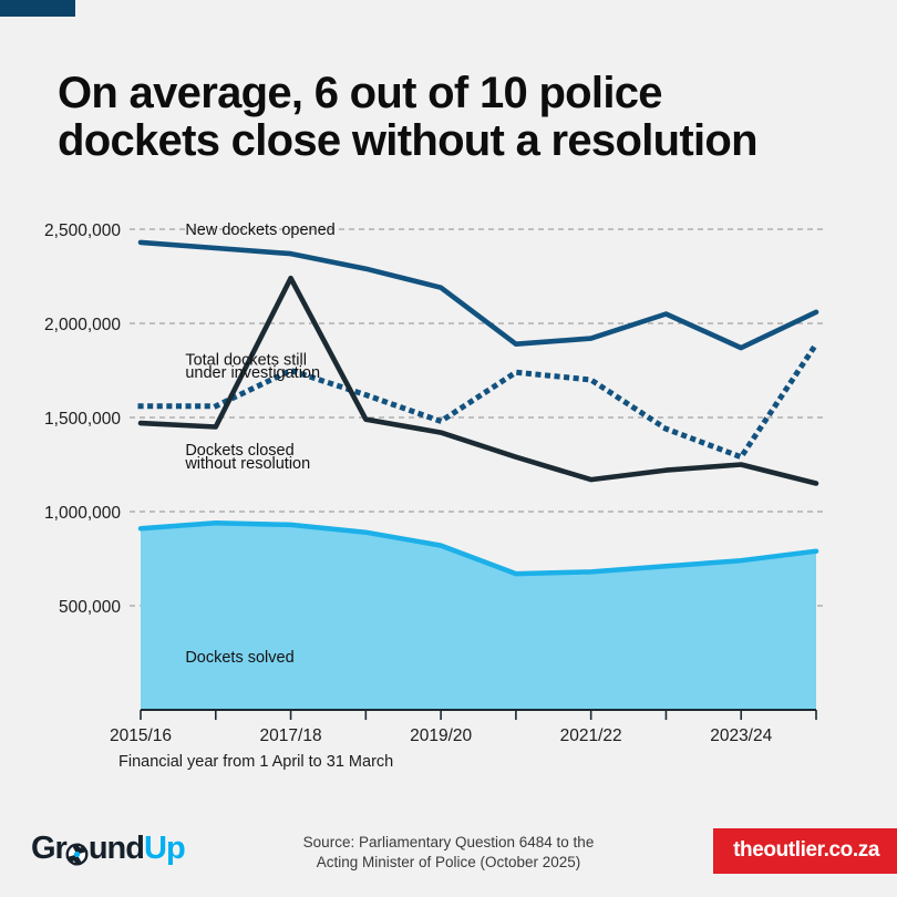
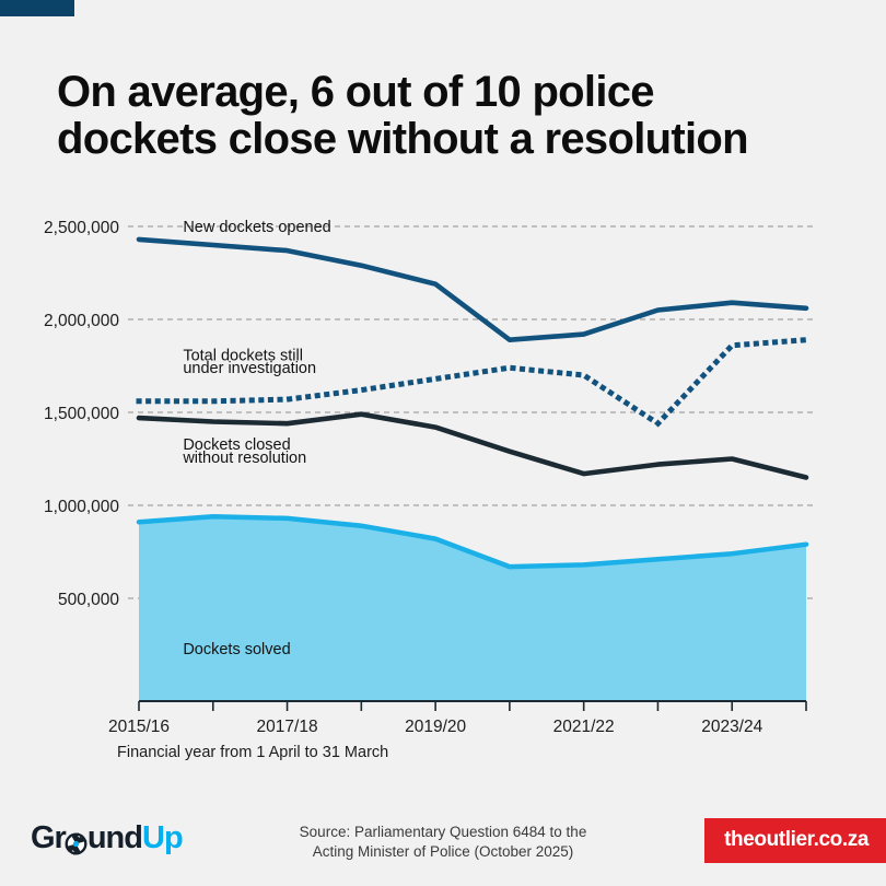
Total dockets still under investigation/2017/18: 1750000 -> 1570000
Dockets closed without resolution/2017/18: 2240000 -> 1440000
Total dockets still under investigation/2019/20: 1480000 -> 1680000
New dockets opened/2023/24: 1870000 -> 2090000
Total dockets still under investigation/2023/24: 1290000 -> 1860000
